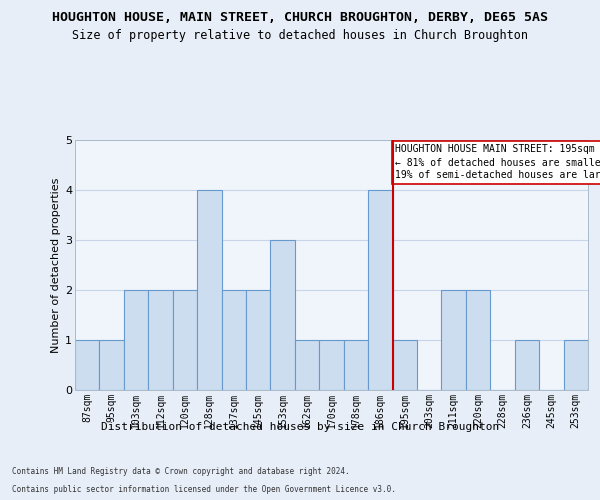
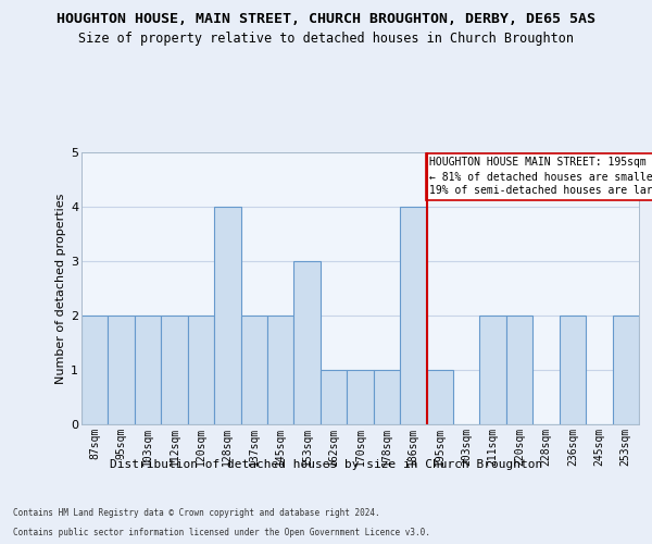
87sqm: 1 -> 2
95sqm: 1 -> 2
236sqm: 1 -> 2
253sqm: 1 -> 2
